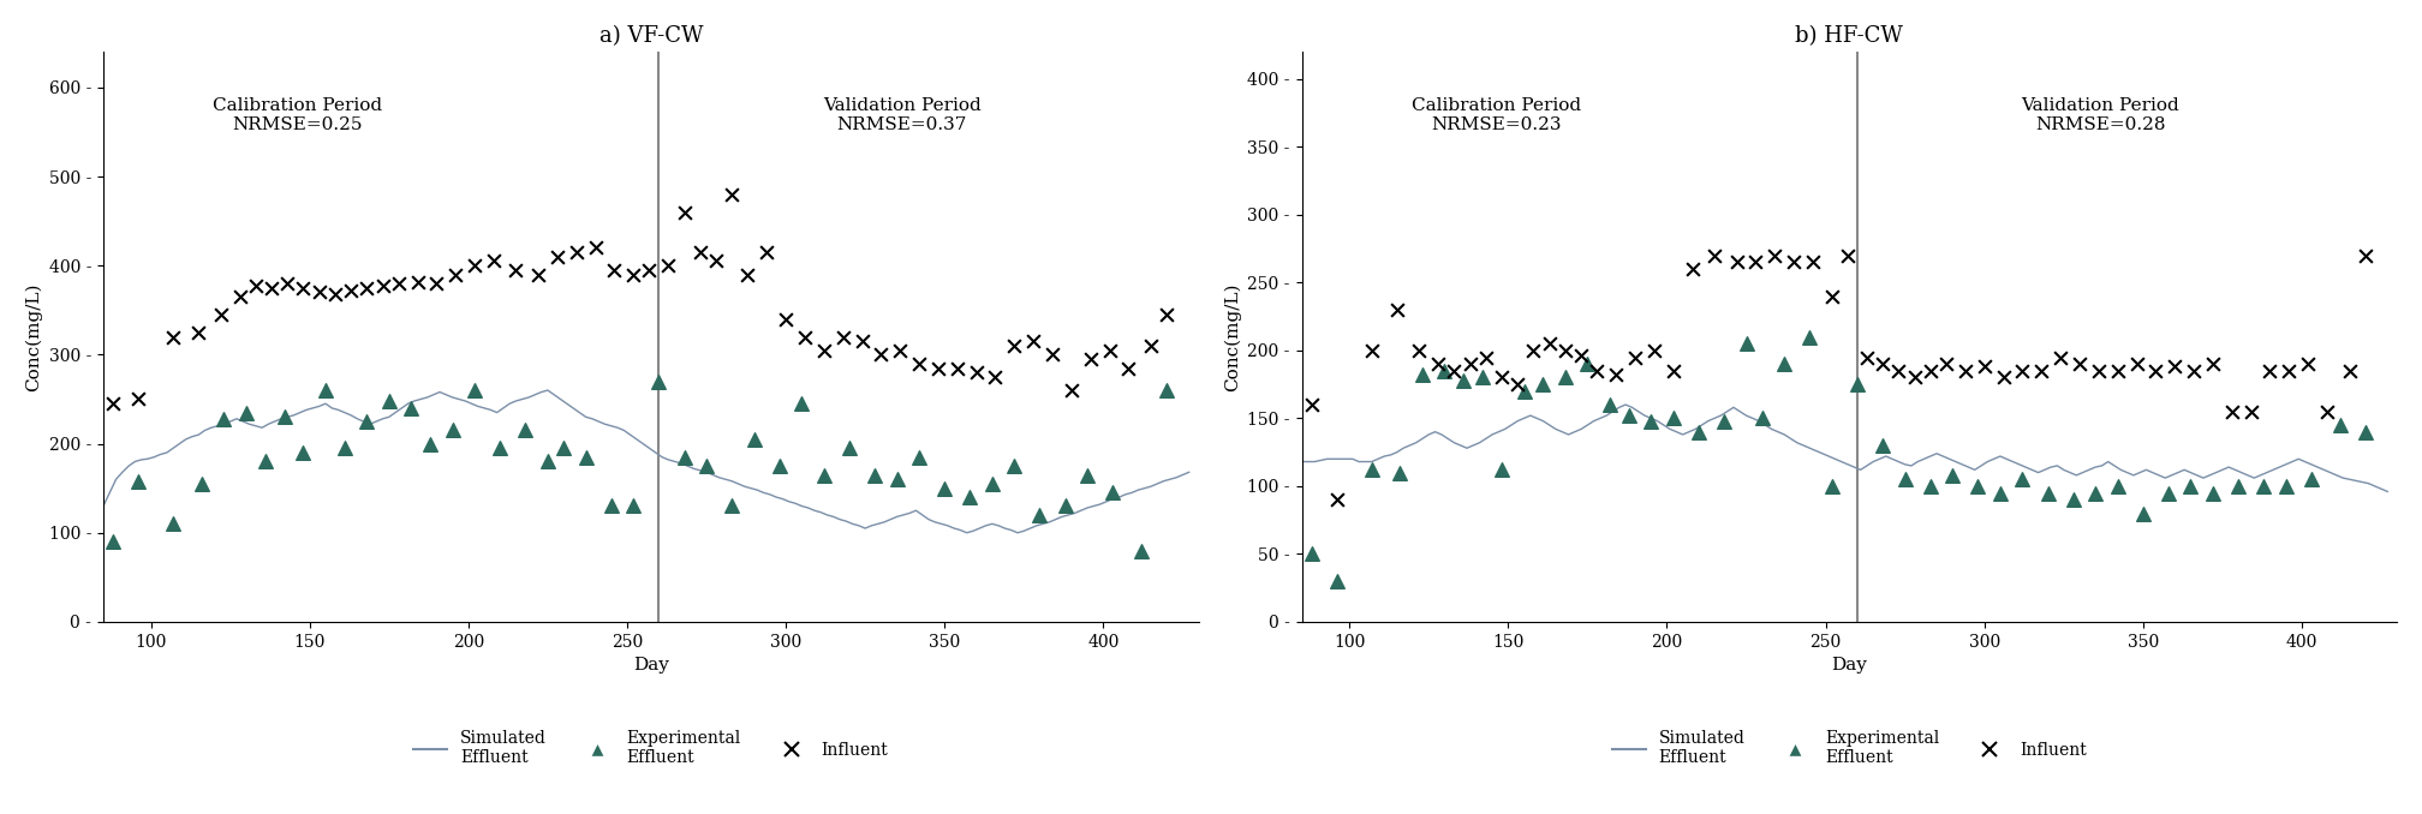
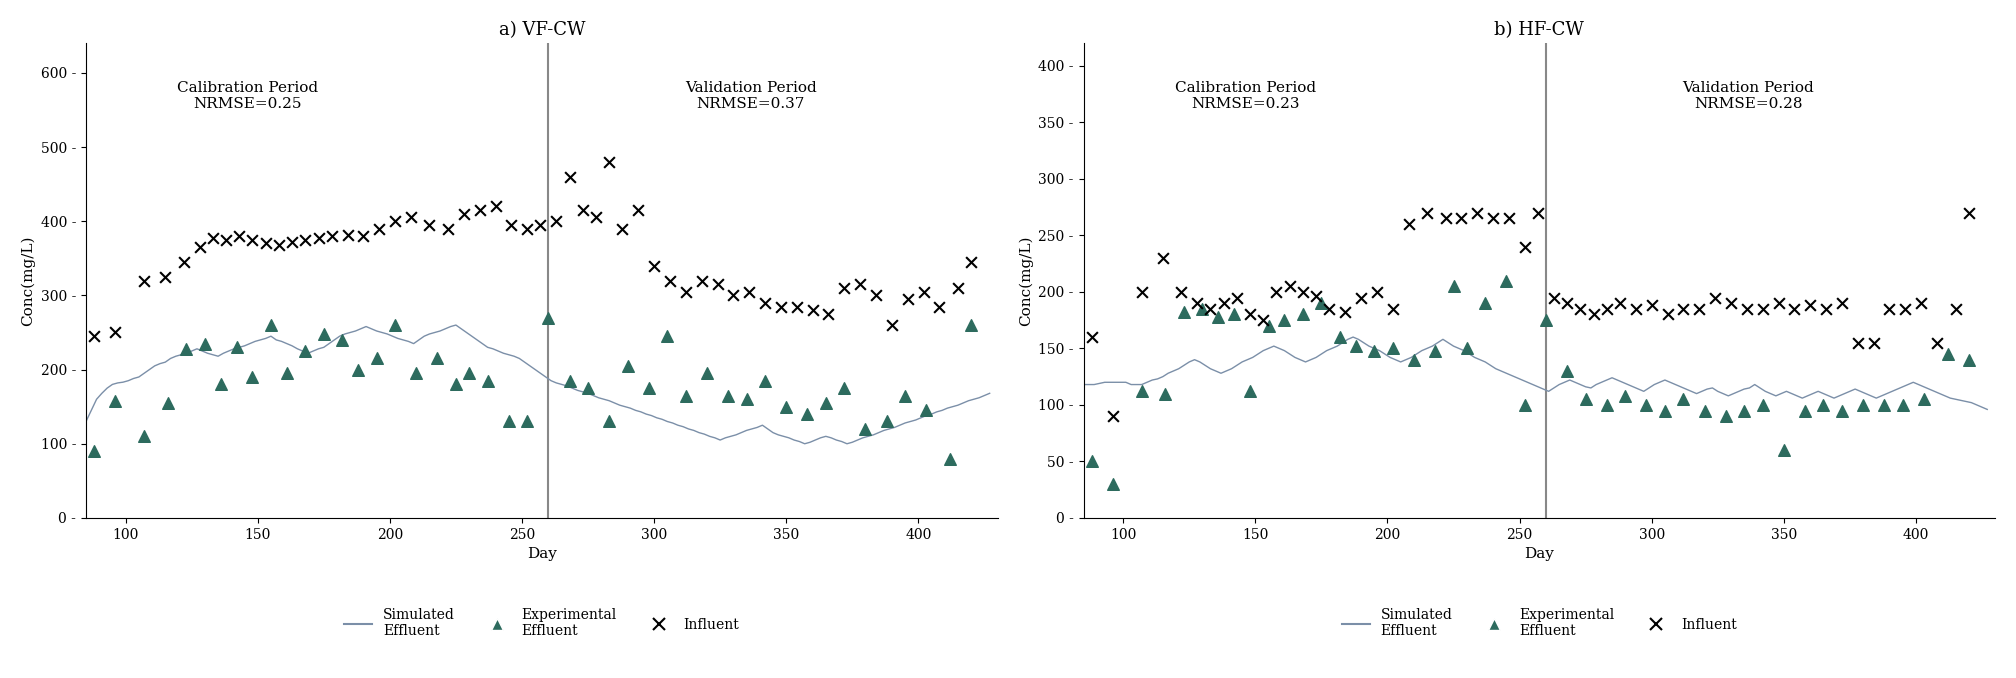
b) HF-CW/Experimental Effluent/350: 80 - -> 60 -
